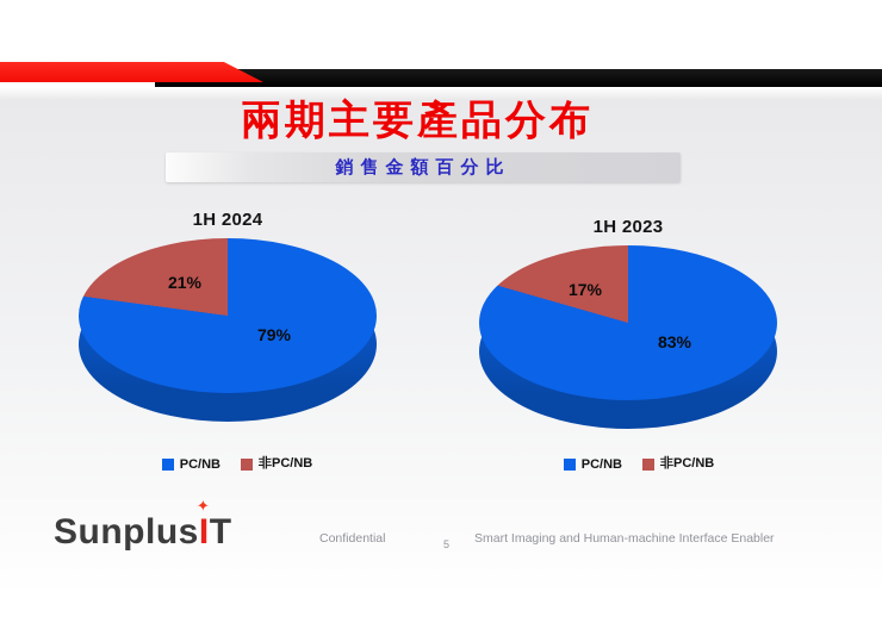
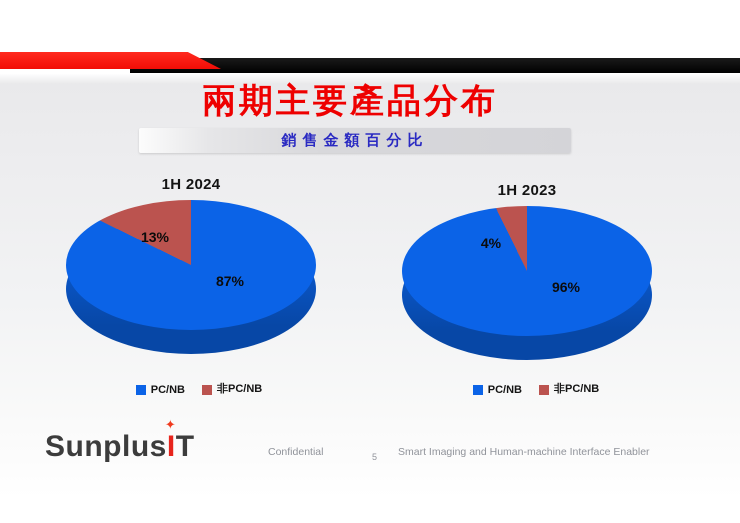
1H 2024/PC/NB: 79% -> 87%
1H 2024/非PC/NB: 21% -> 13%
1H 2023/PC/NB: 83% -> 96%
1H 2023/非PC/NB: 17% -> 4%
